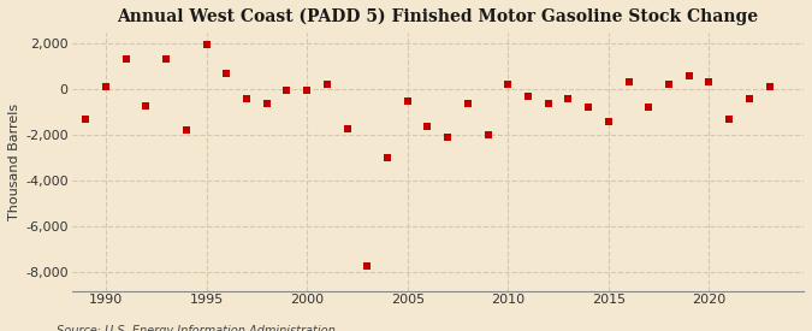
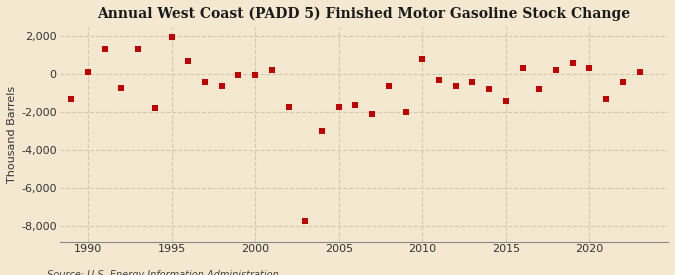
2005: -500 -> -1,700
2010: 200 -> 800
